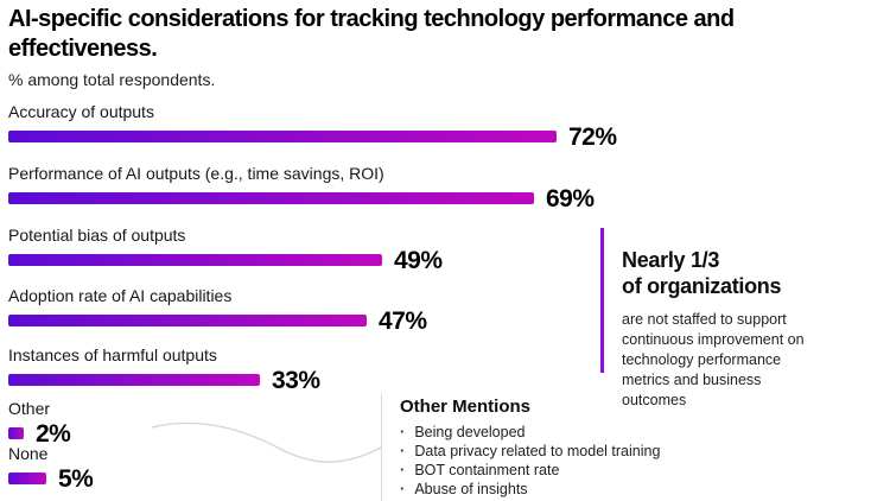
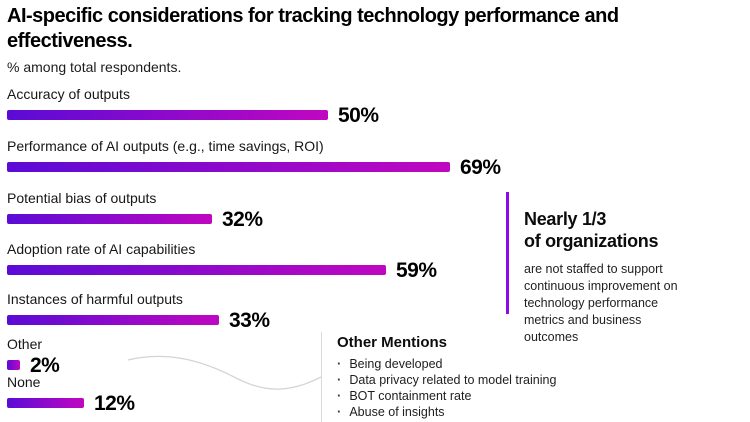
Accuracy of outputs: 72% -> 50%
Potential bias of outputs: 49% -> 32%
Adoption rate of AI capabilities: 47% -> 59%
None: 5% -> 12%
